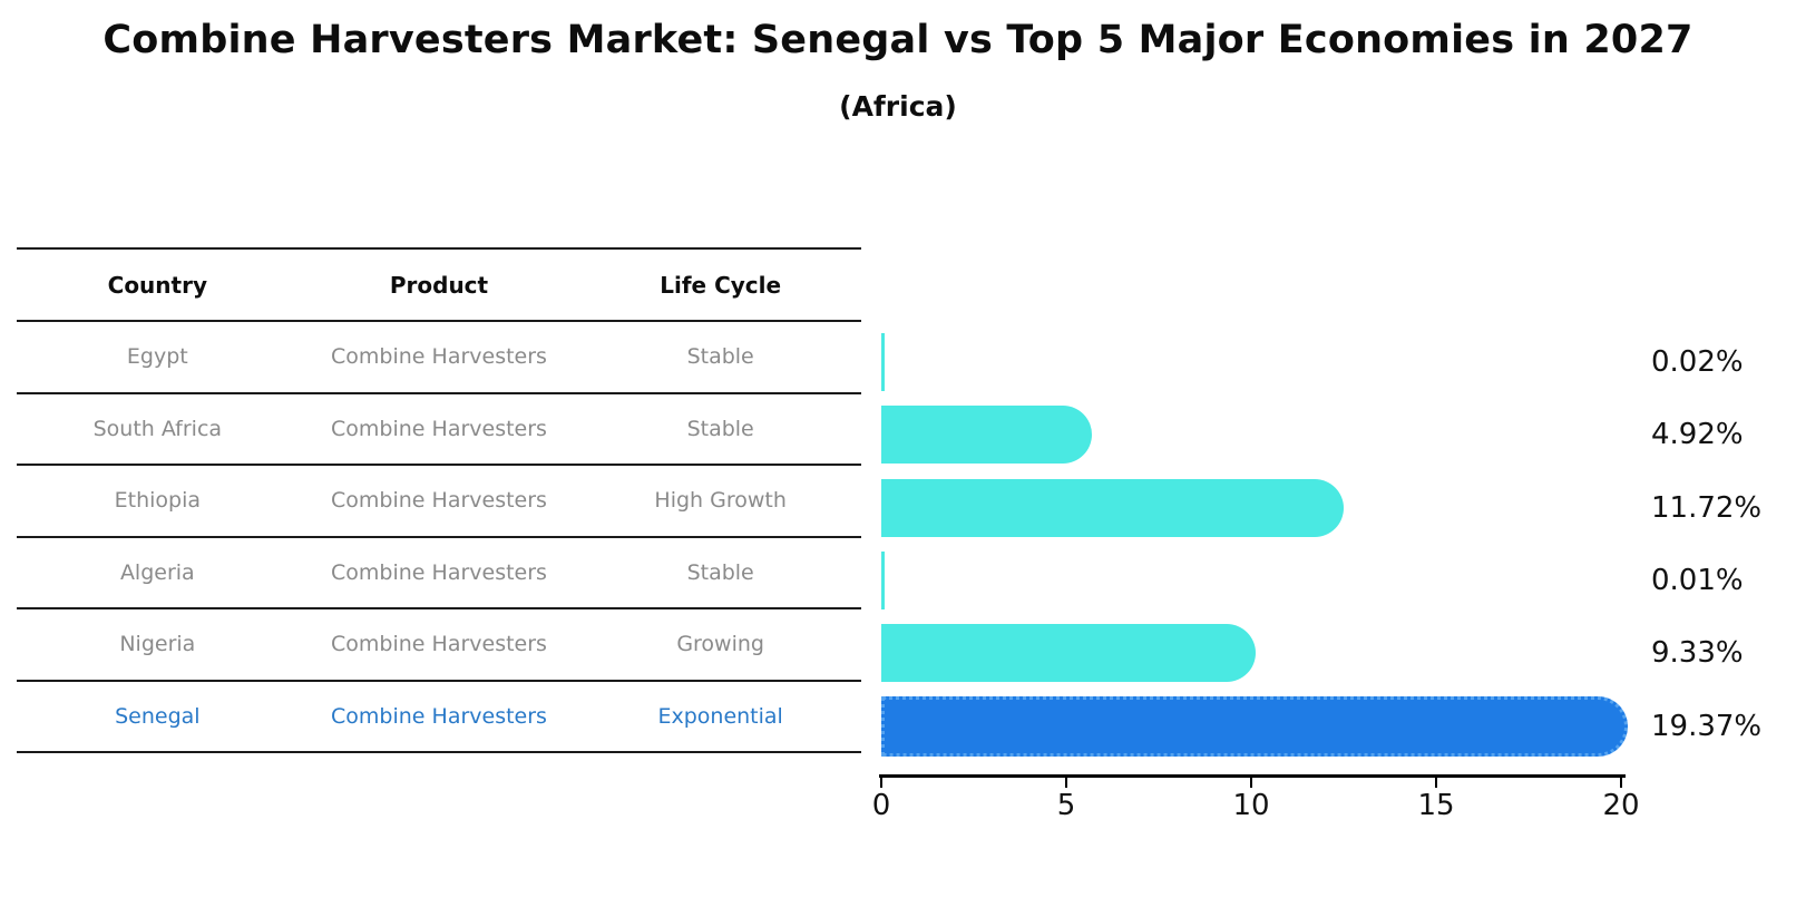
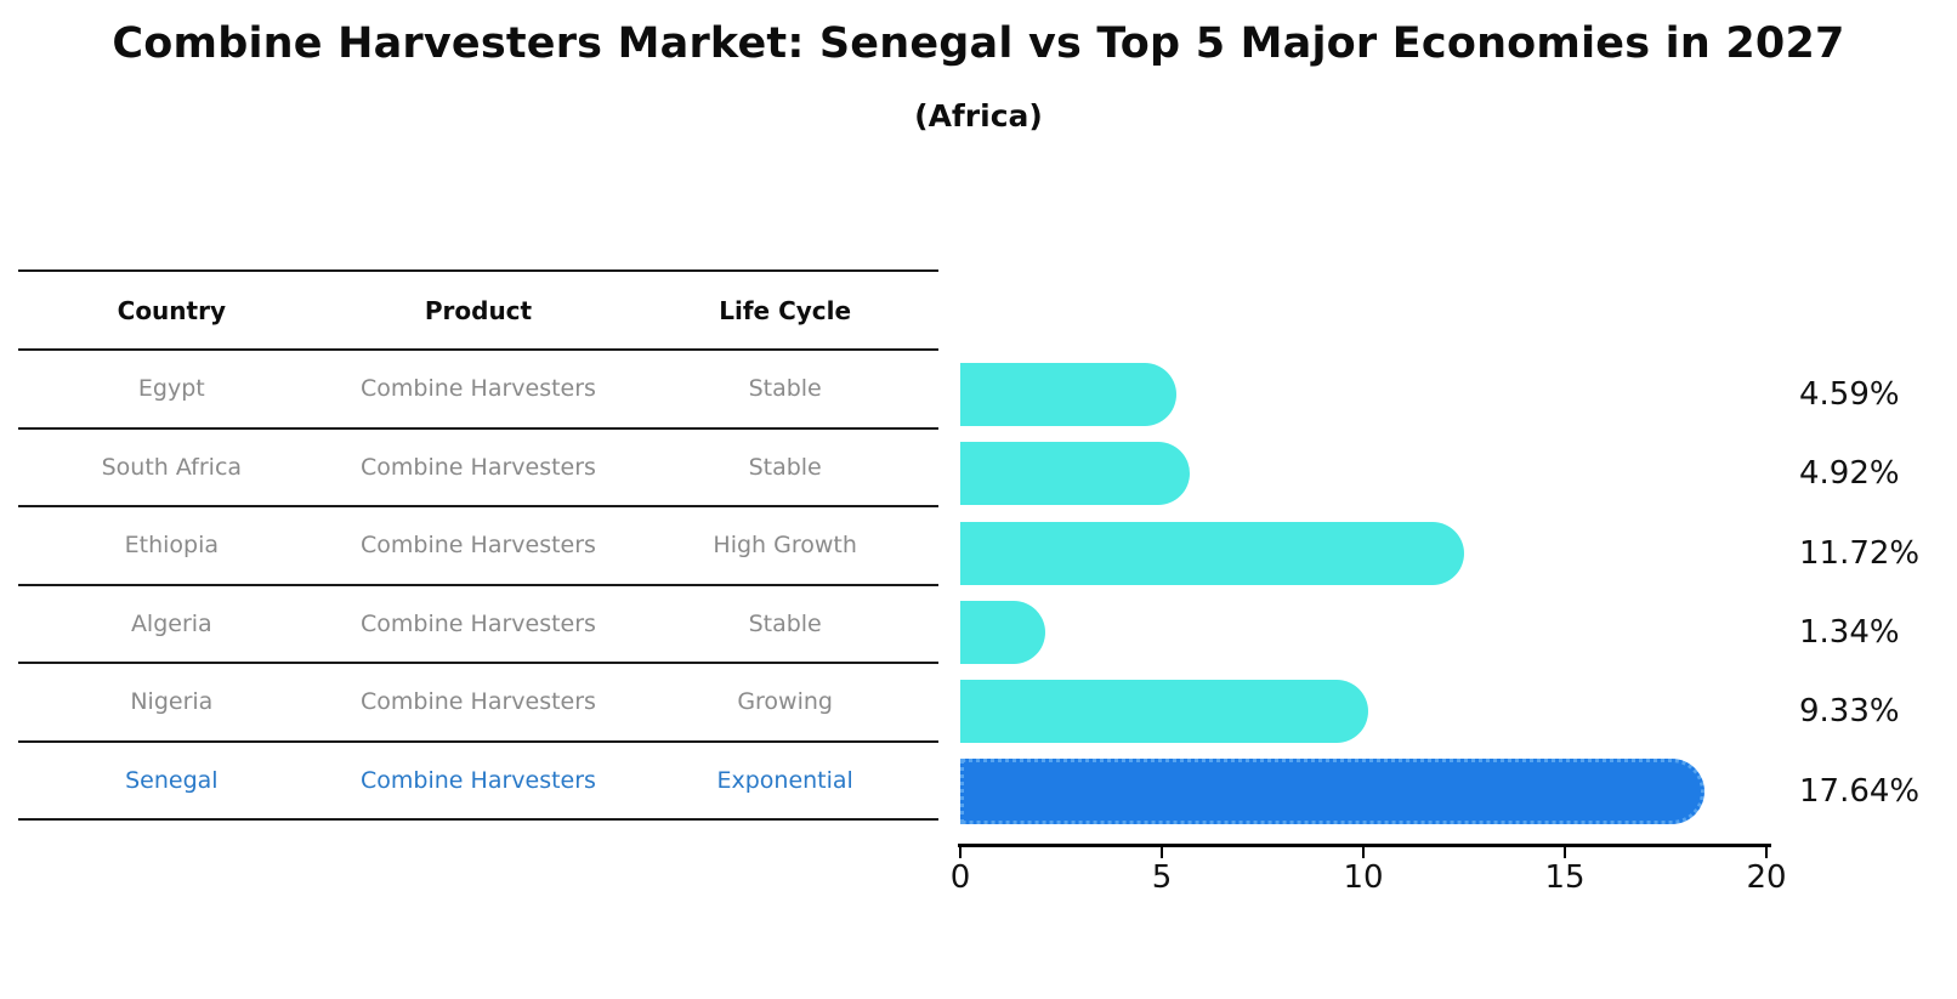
Egypt: 0.02% -> 4.59%
Algeria: 0.01% -> 1.34%
Senegal: 19.37% -> 17.64%
